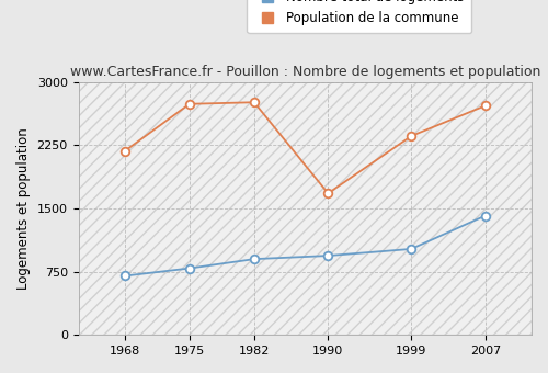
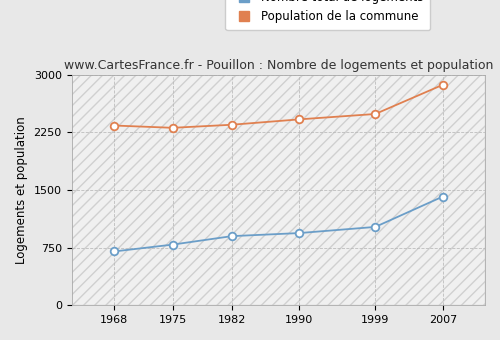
Population de la commune/1968: 2180 -> 2340
Population de la commune/1975: 2740 -> 2310
Population de la commune/1982: 2760 -> 2350
Population de la commune/1990: 1680 -> 2420
Population de la commune/1999: 2360 -> 2490
Population de la commune/2007: 2720 -> 2870
